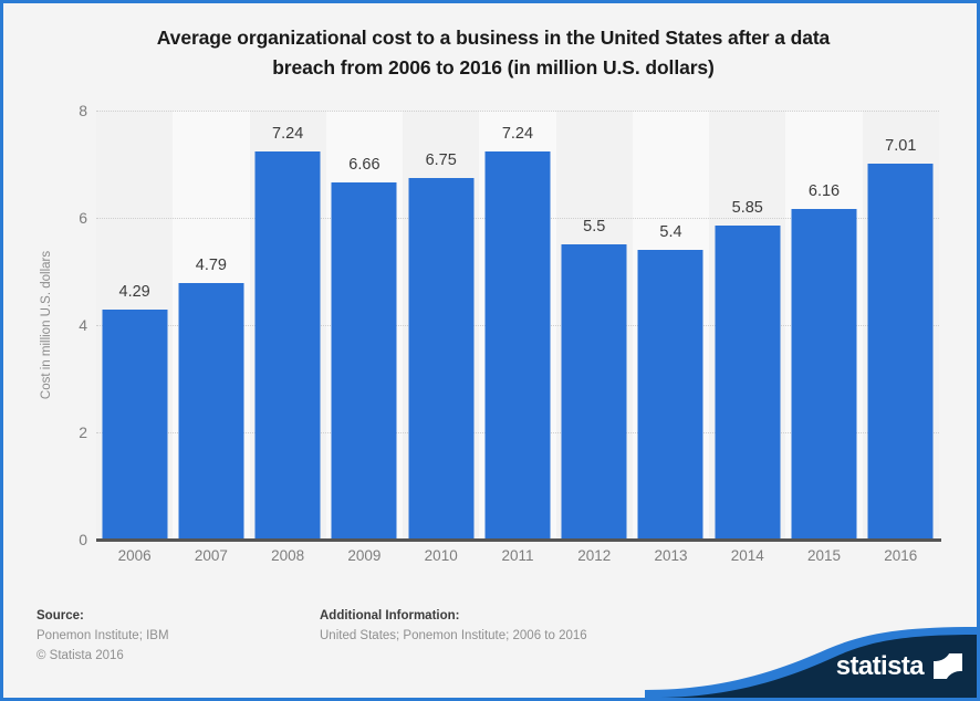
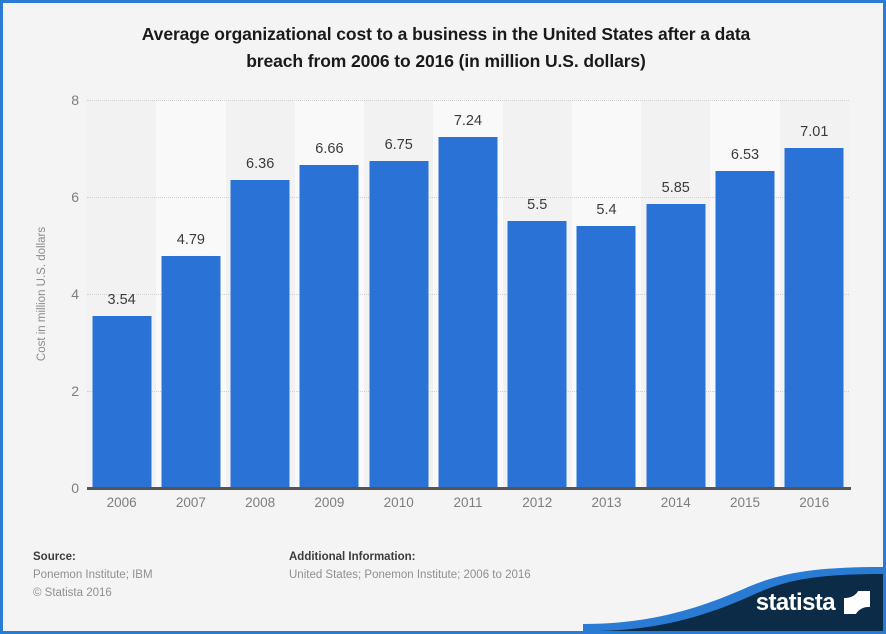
2006: 4.29 -> 3.54
2008: 7.24 -> 6.36
2015: 6.16 -> 6.53
